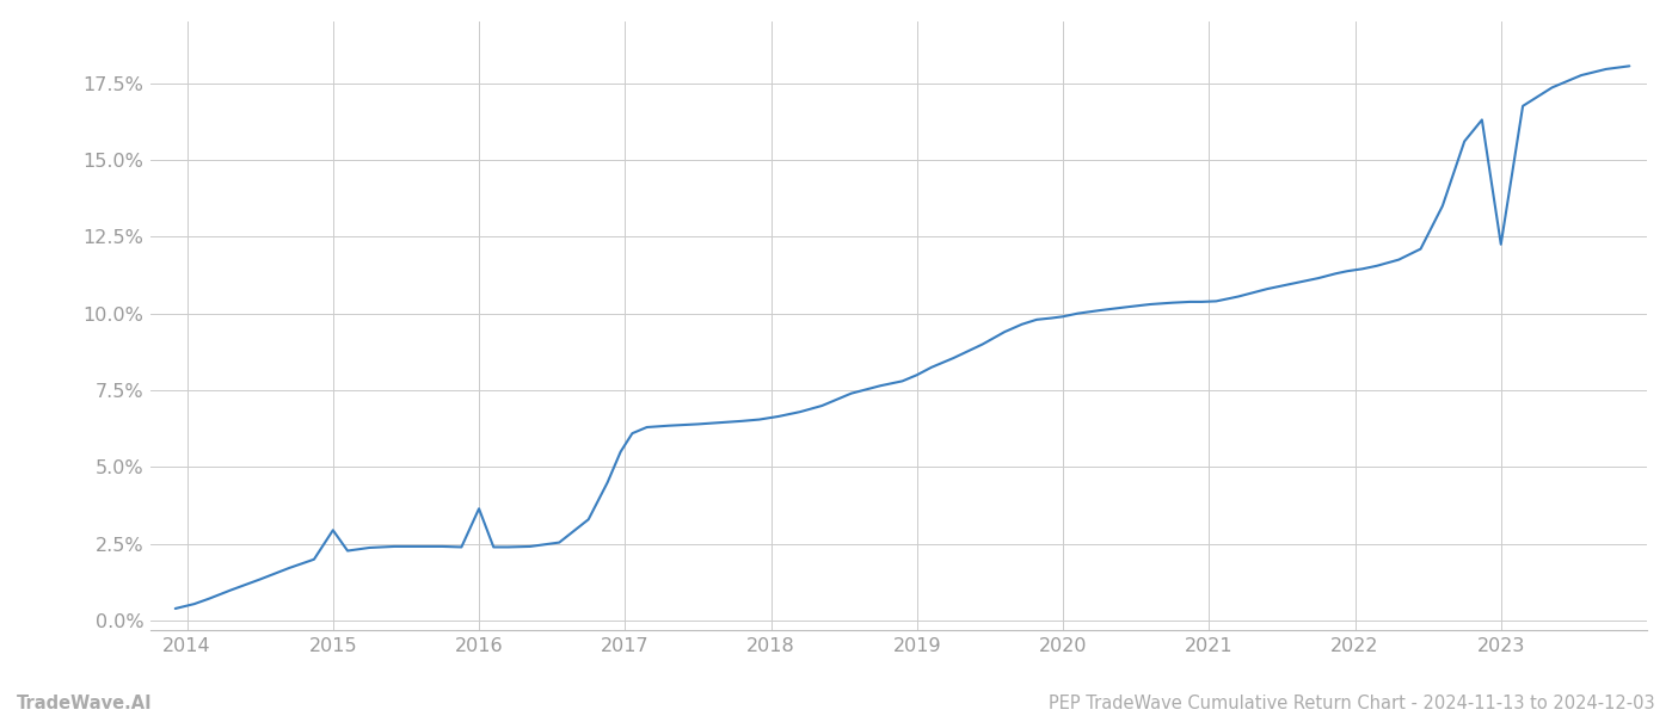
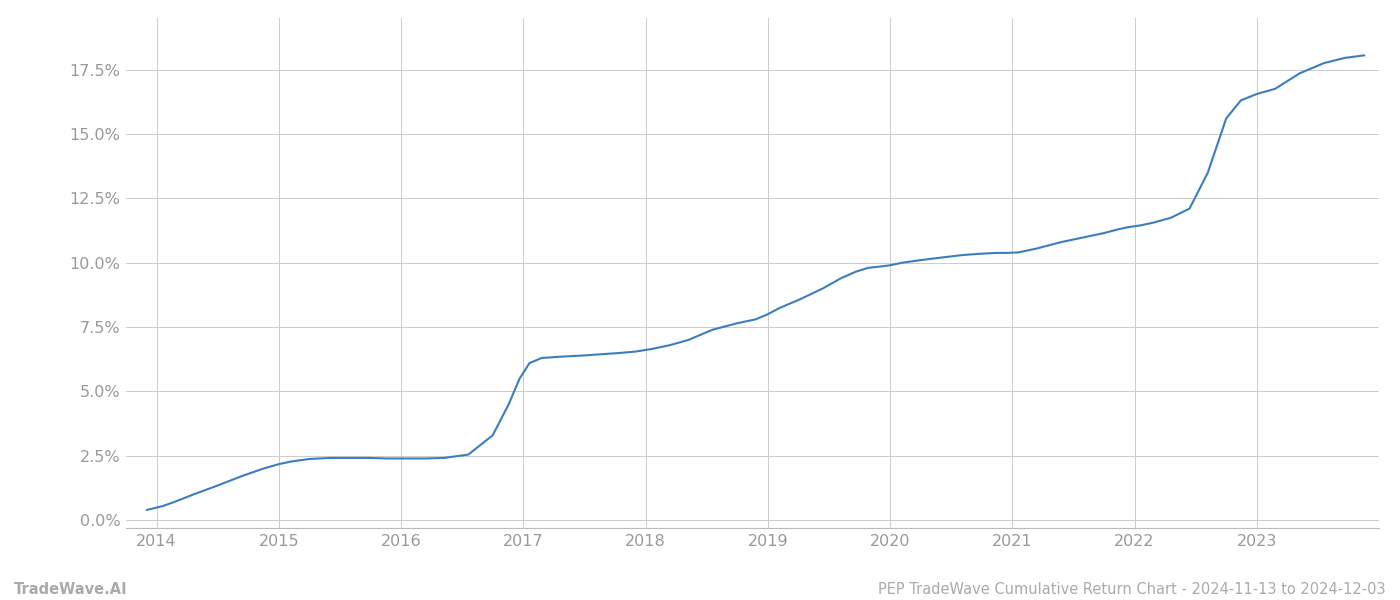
2015: 2.95% -> 2.18%
2016: 3.65% -> 2.40%
2023: 12.25% -> 16.55%
